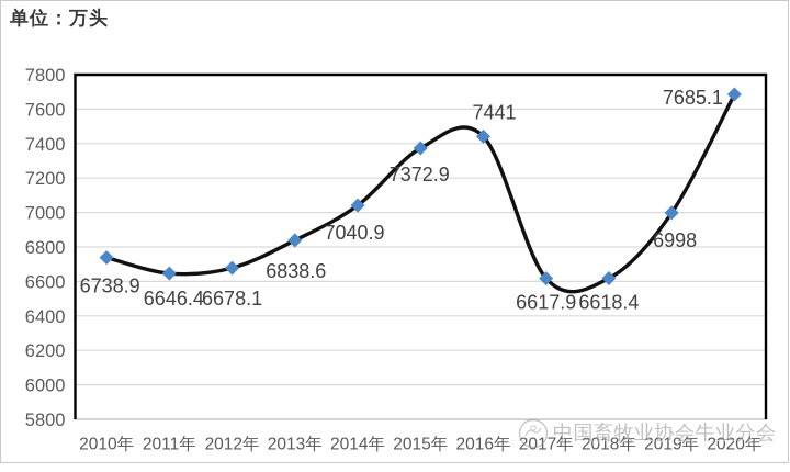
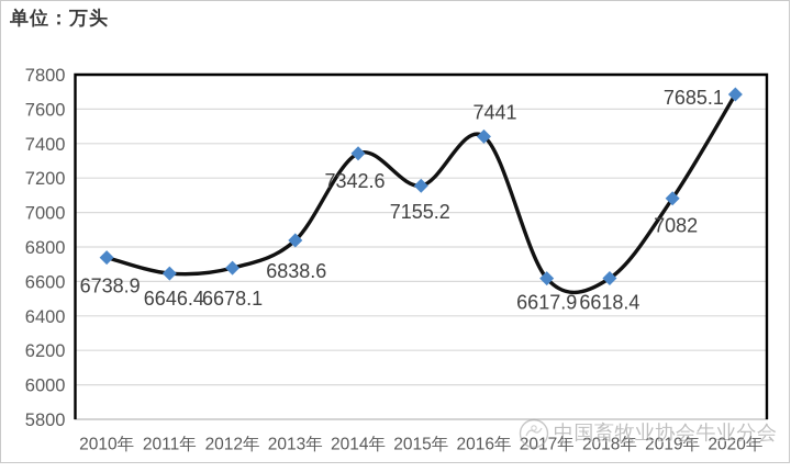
2014年: 7040.9 -> 7342.6
2015年: 7372.9 -> 7155.2
2019年: 6998 -> 7082
